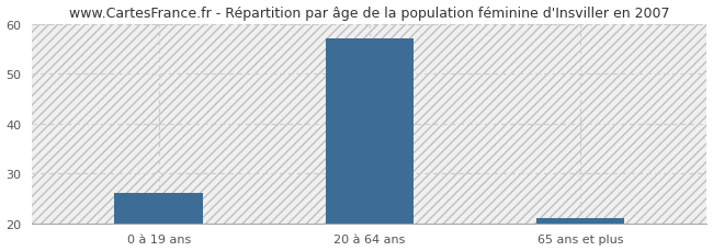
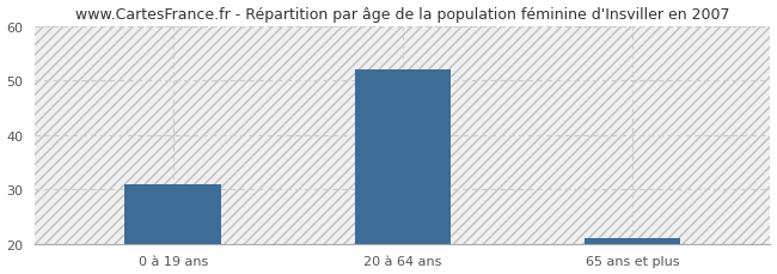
0 à 19 ans: 26 -> 31
20 à 64 ans: 57 -> 52
